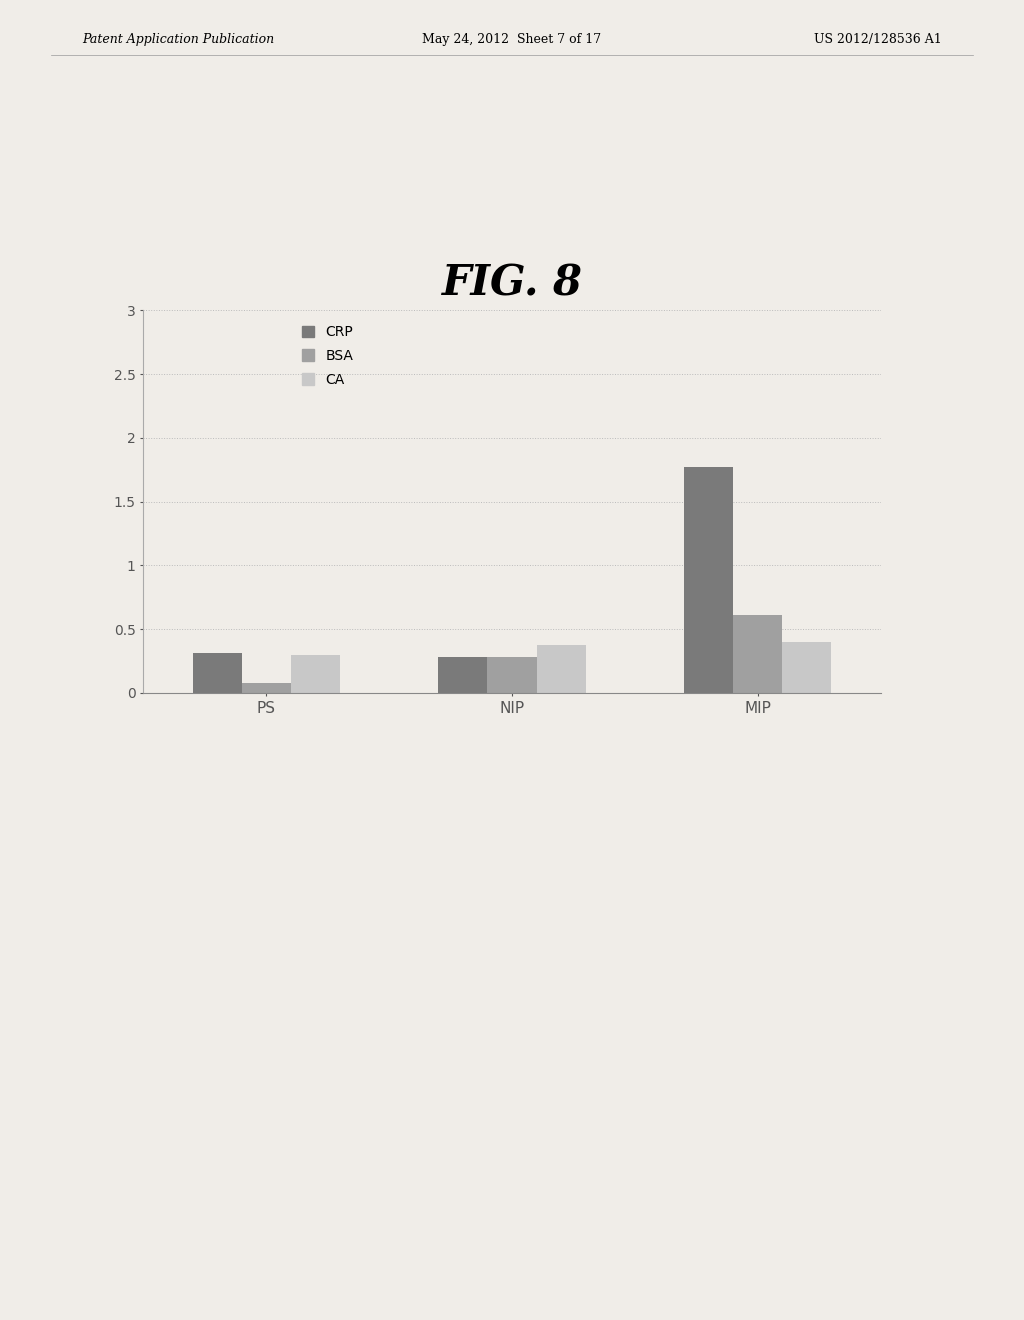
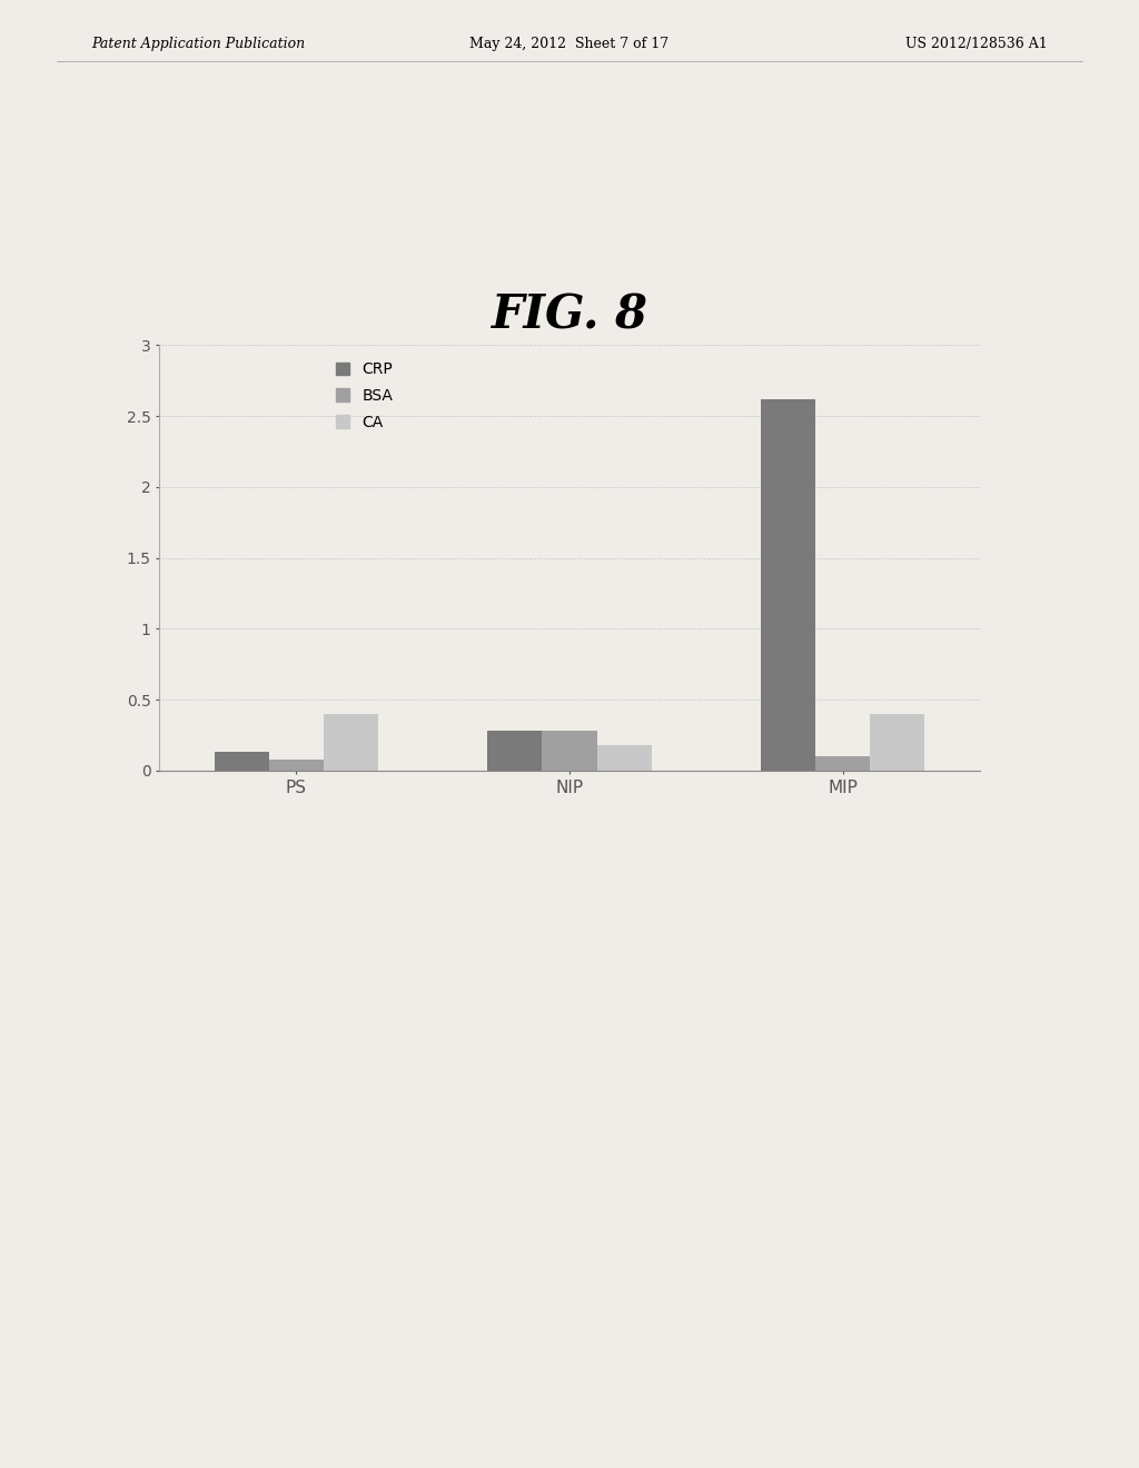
CRP/PS: 0.31 -> 0.13
CA/PS: 0.30 -> 0.40
CA/NIP: 0.38 -> 0.18
CRP/MIP: 1.77 -> 2.62
BSA/MIP: 0.61 -> 0.10
